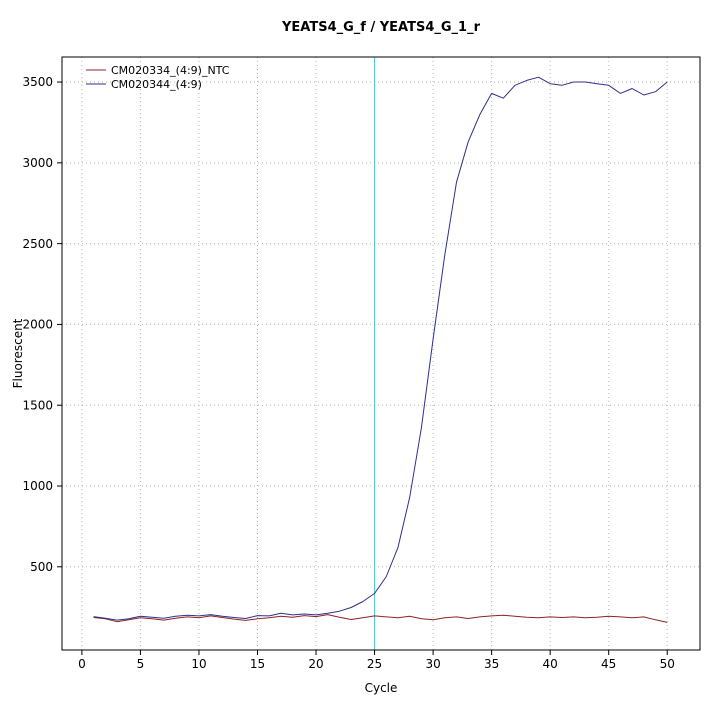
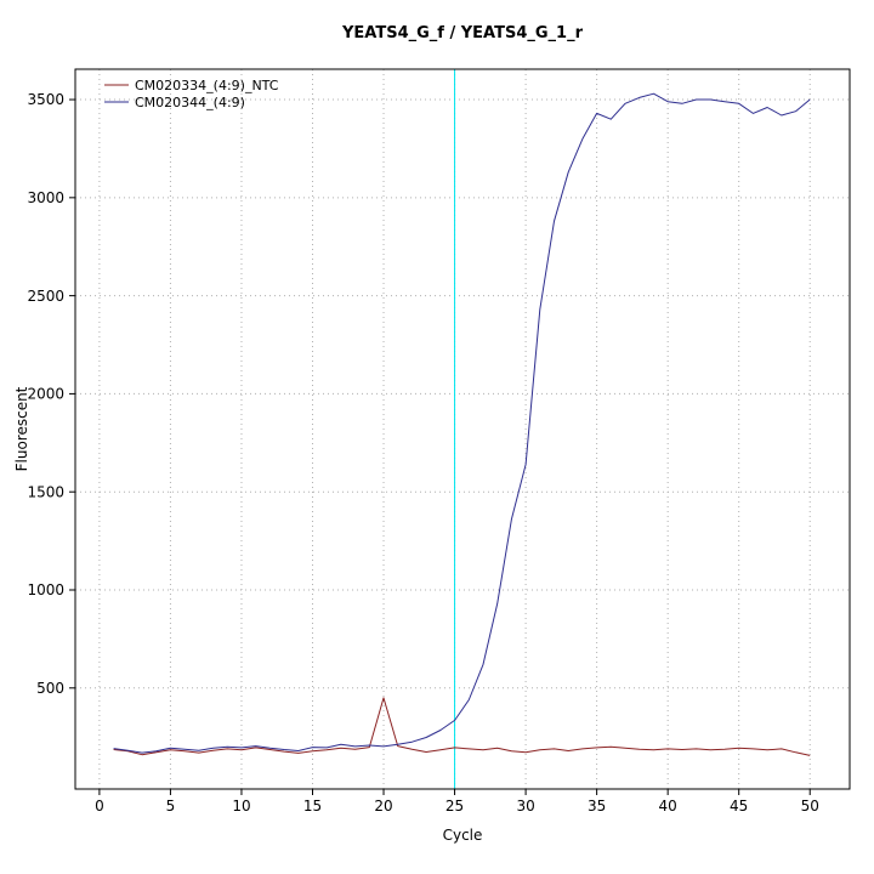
CM020334_(4:9)_NTC/20: 190 -> 450
CM020344_(4:9)/30: 1910 -> 1640
